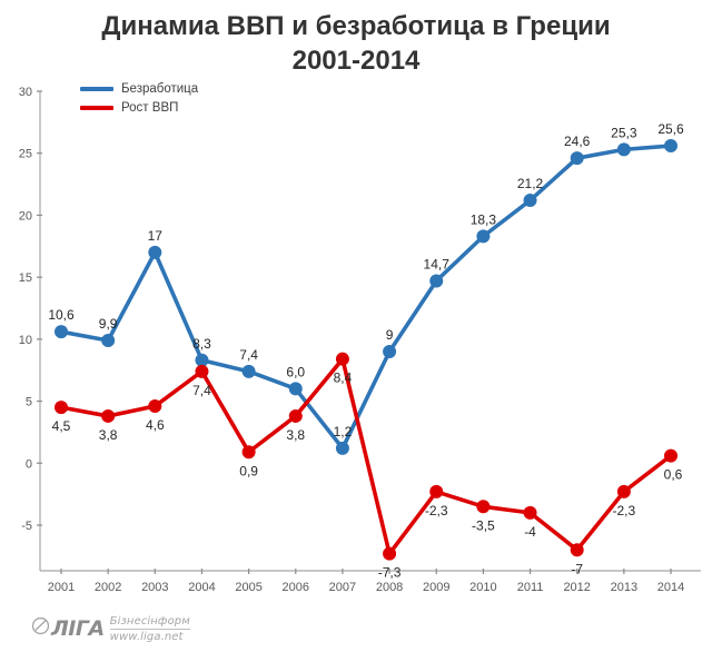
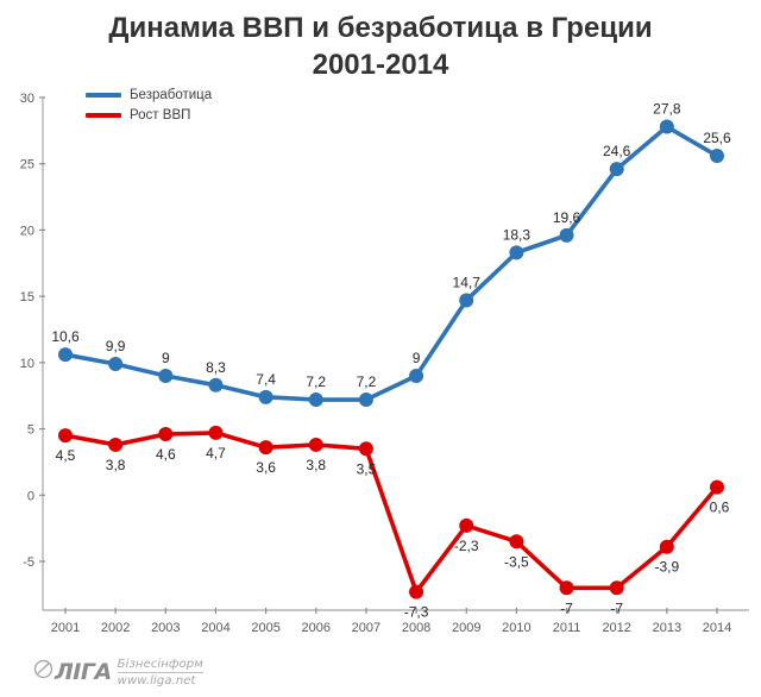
Безработица/2003: 17 -> 9
Рост ВВП/2004: 7,4 -> 4,7
Рост ВВП/2005: 0,9 -> 3,6
Безработица/2006: 6,0 -> 7,2
Безработица/2007: 1,2 -> 7,2
Рост ВВП/2007: 8,4 -> 3,5
Безработица/2011: 21,2 -> 19,6
Рост ВВП/2011: -4 -> -7
Безработица/2013: 25,3 -> 27,8
Рост ВВП/2013: -2,3 -> -3,9
